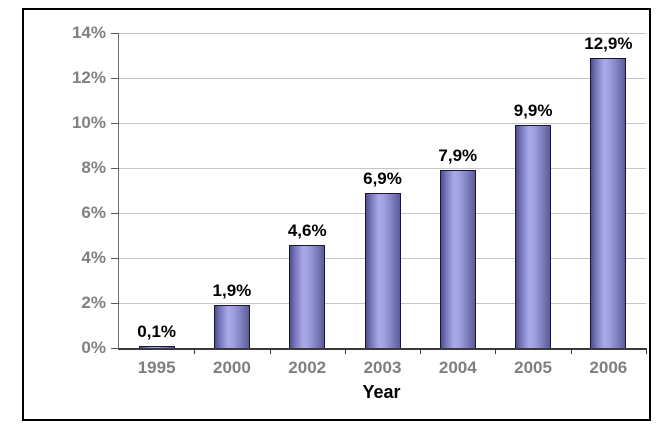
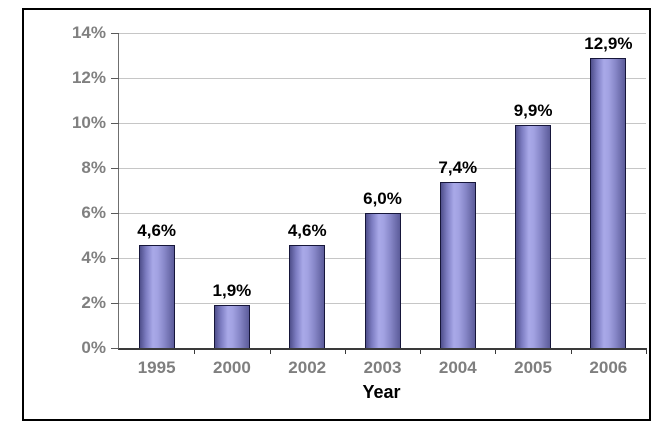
1995: 0,1% -> 4,6%
2003: 6,9% -> 6,0%
2004: 7,9% -> 7,4%
